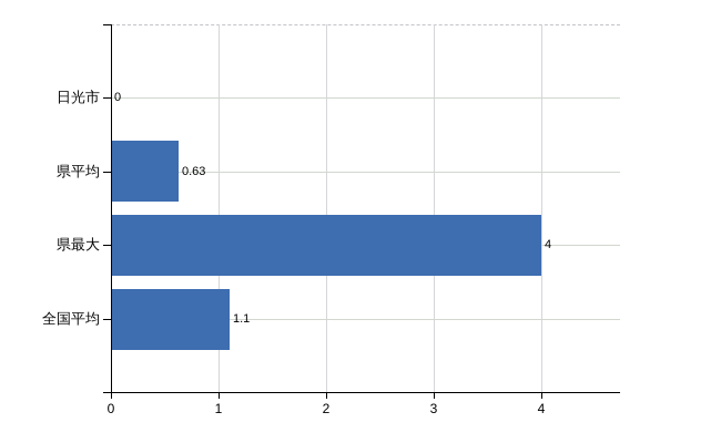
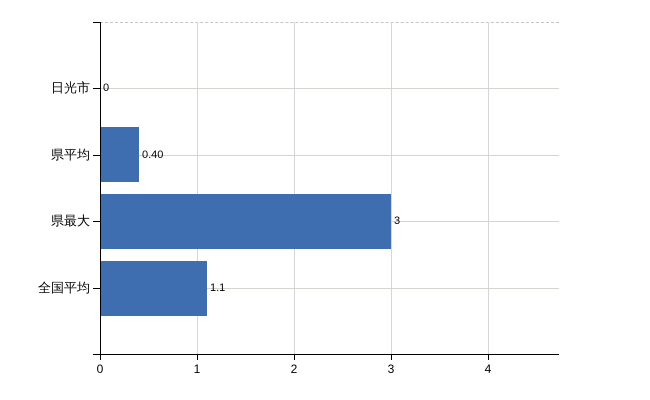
県平均: 0.63 -> 0.40
県最大: 4 -> 3
